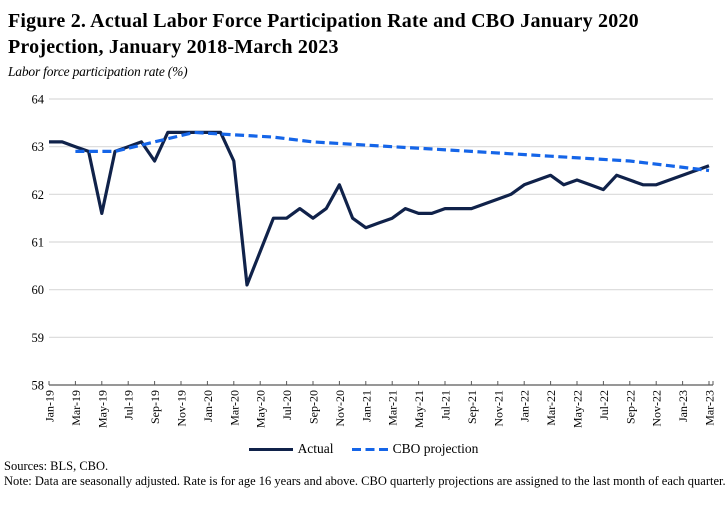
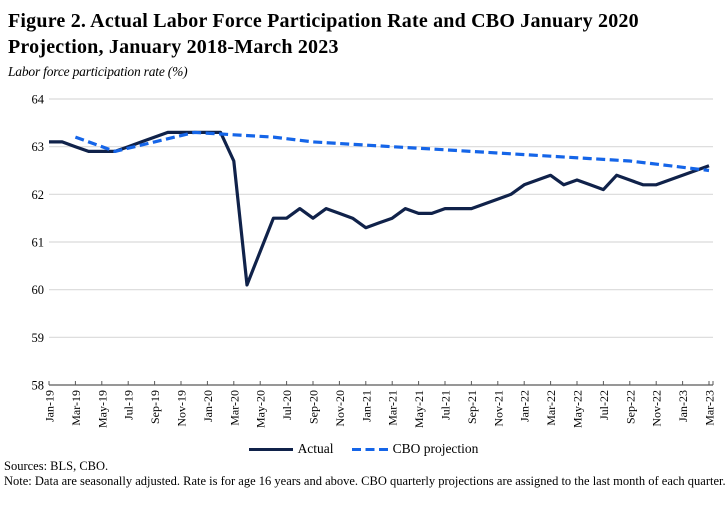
CBO projection/Mar-19: 62.9 -> 63.2
Actual/May-19: 61.6 -> 62.9
Actual/Sep-19: 62.7 -> 63.2
Actual/Nov-20: 62.2 -> 61.6
